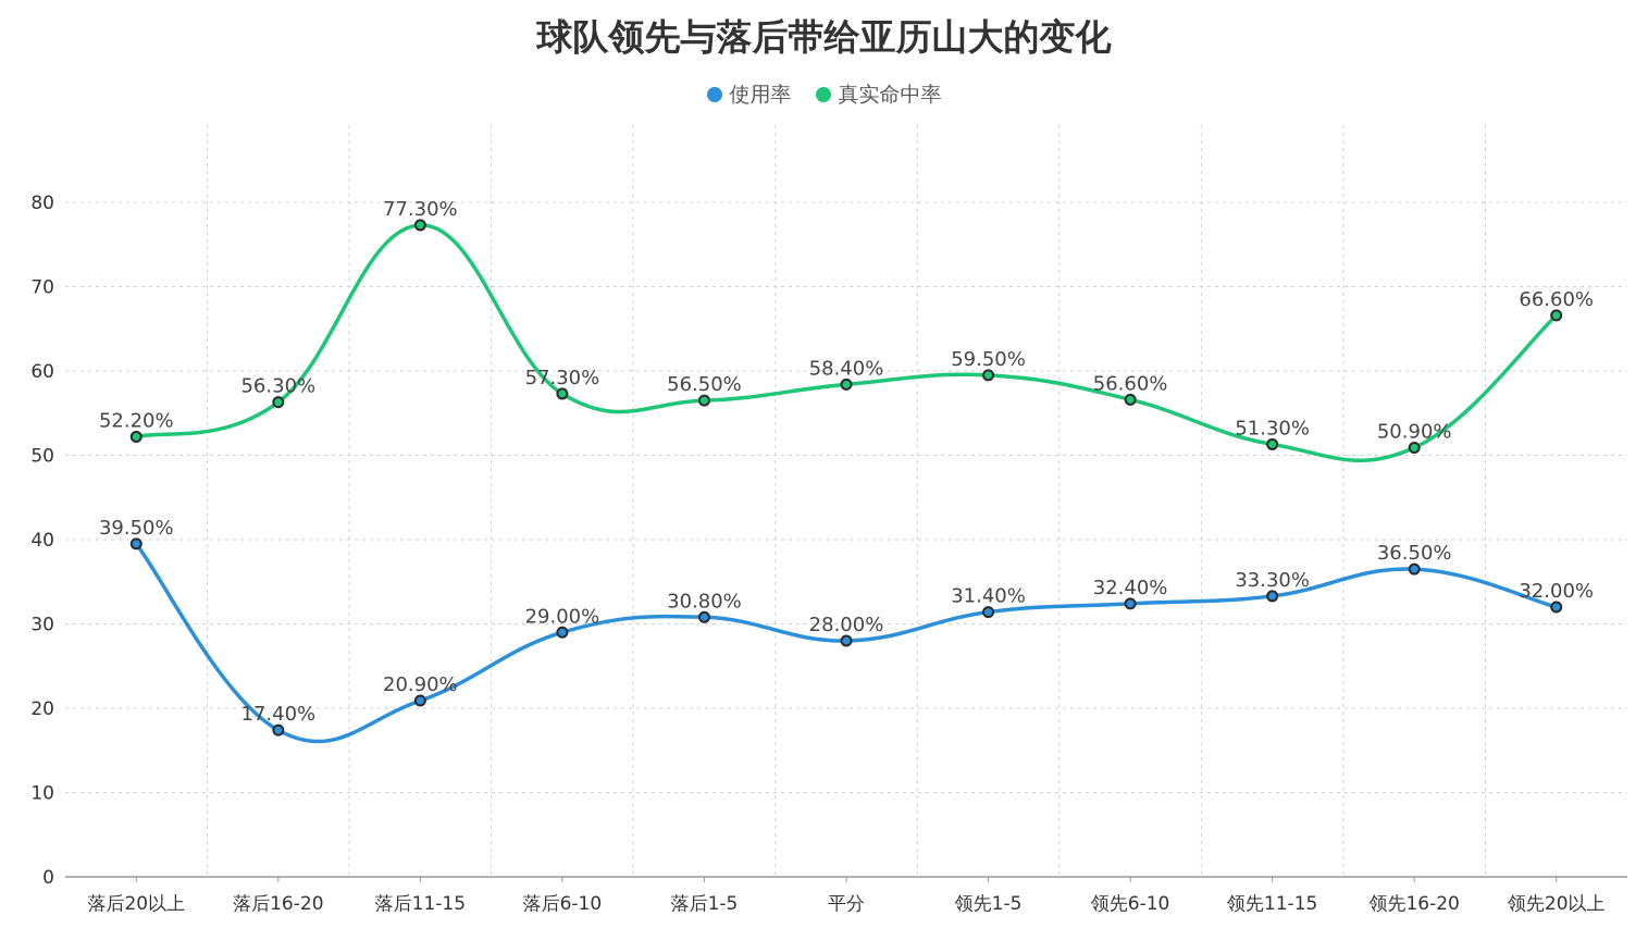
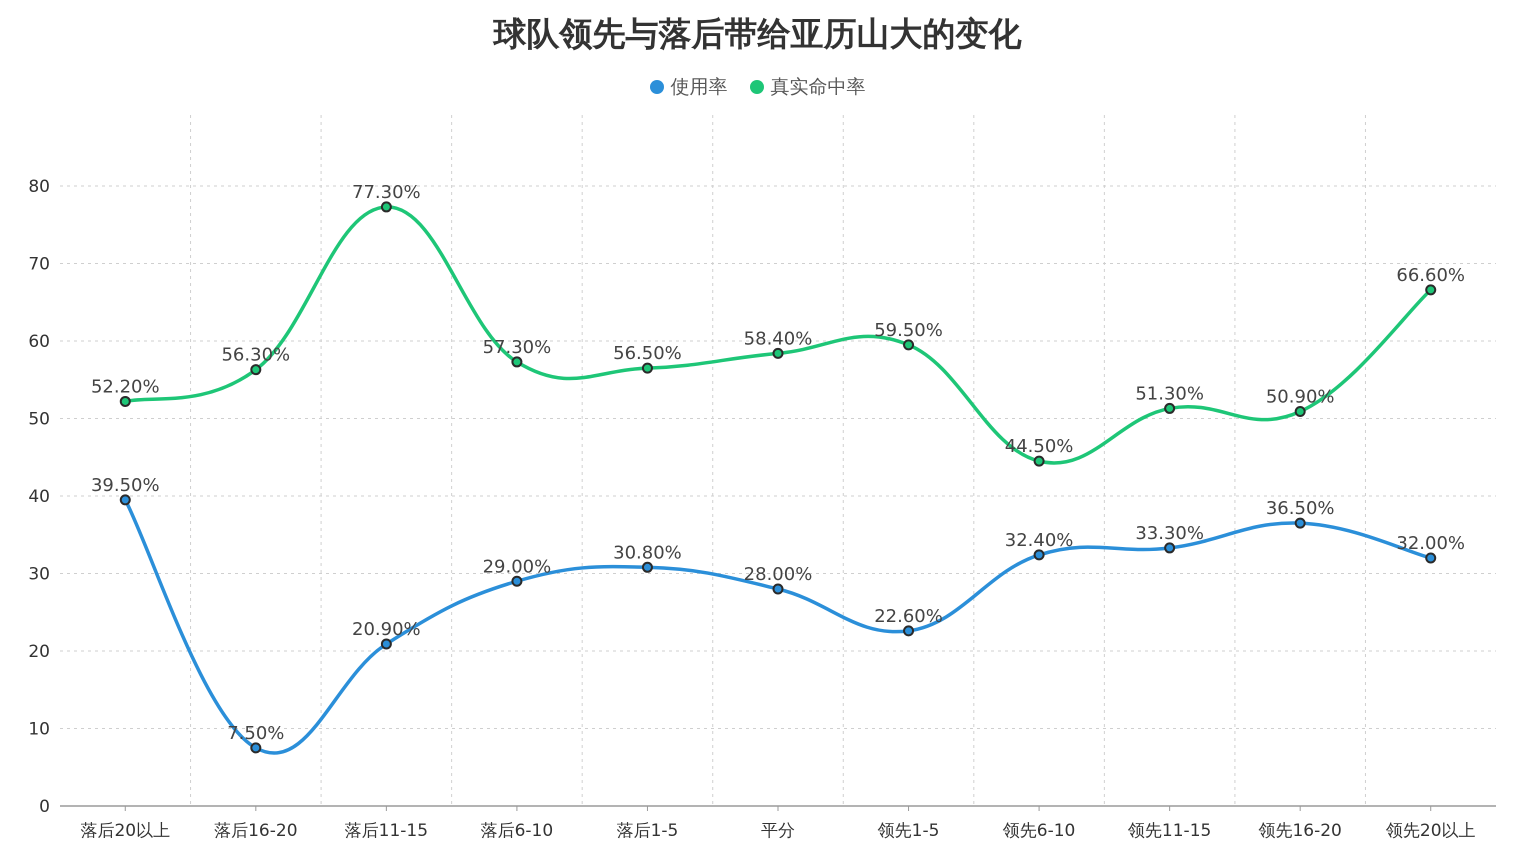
使用率/落后16-20: 17.40% -> 7.50%
使用率/领先1-5: 31.40% -> 22.60%
真实命中率/领先6-10: 56.60% -> 44.50%
